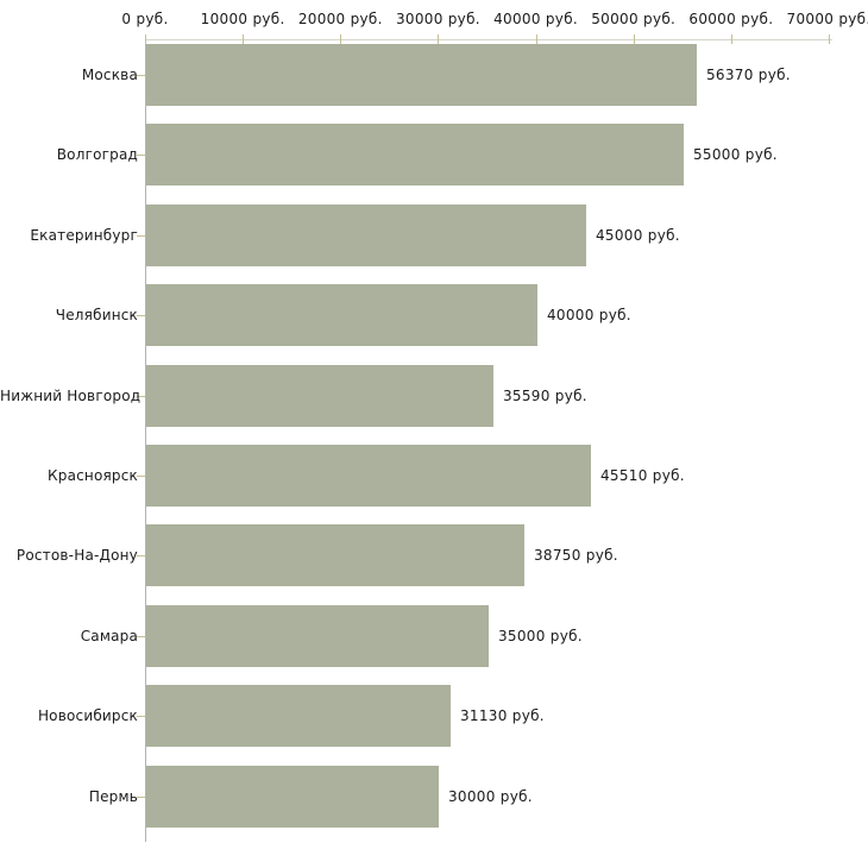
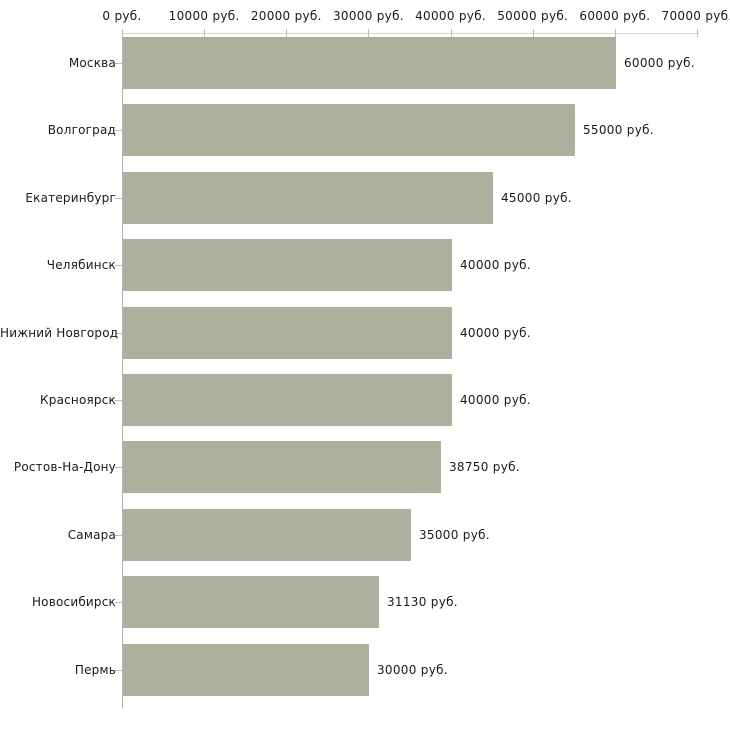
Москва: 56370 -> 60000
Нижний Новгород: 35590 -> 40000
Красноярск: 45510 -> 40000
